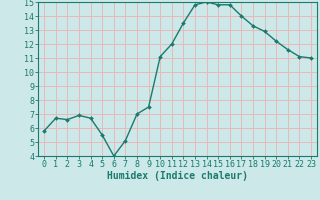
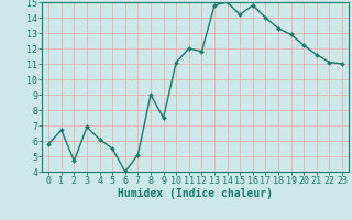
2: 6.6 -> 4.7
4: 6.7 -> 6.1
8: 7.0 -> 9.0
12: 13.5 -> 11.8
15: 14.8 -> 14.2
